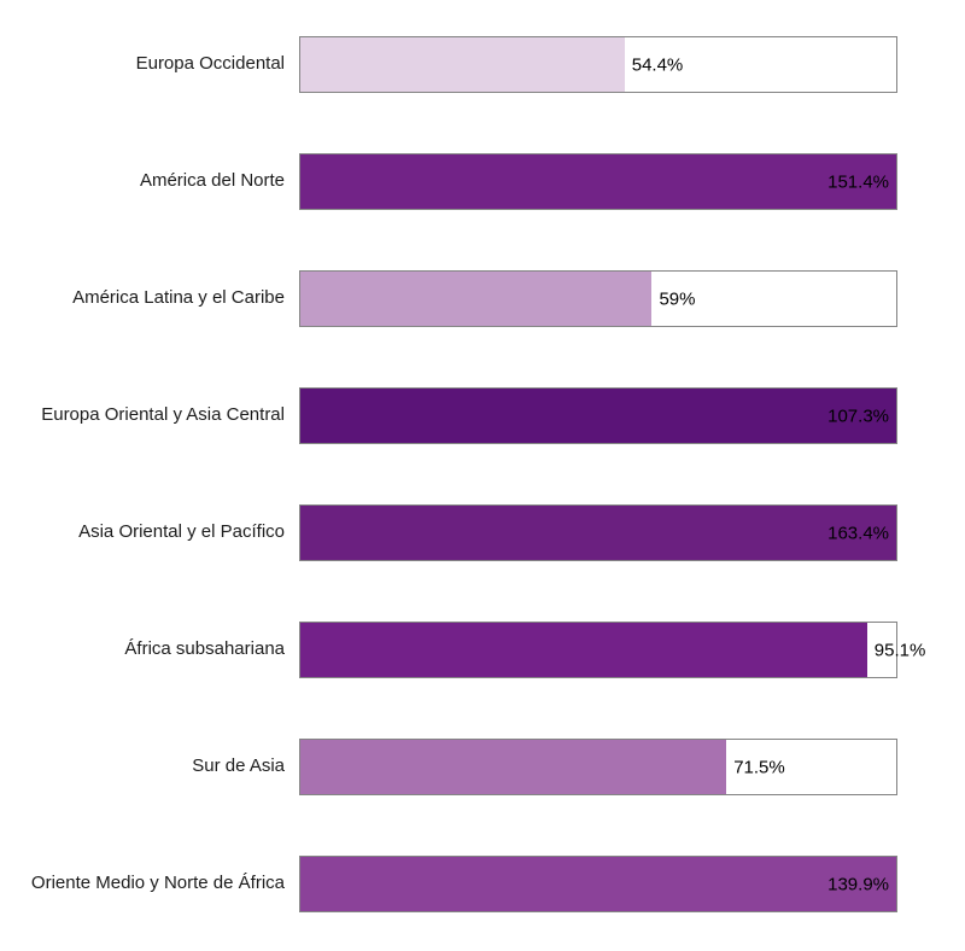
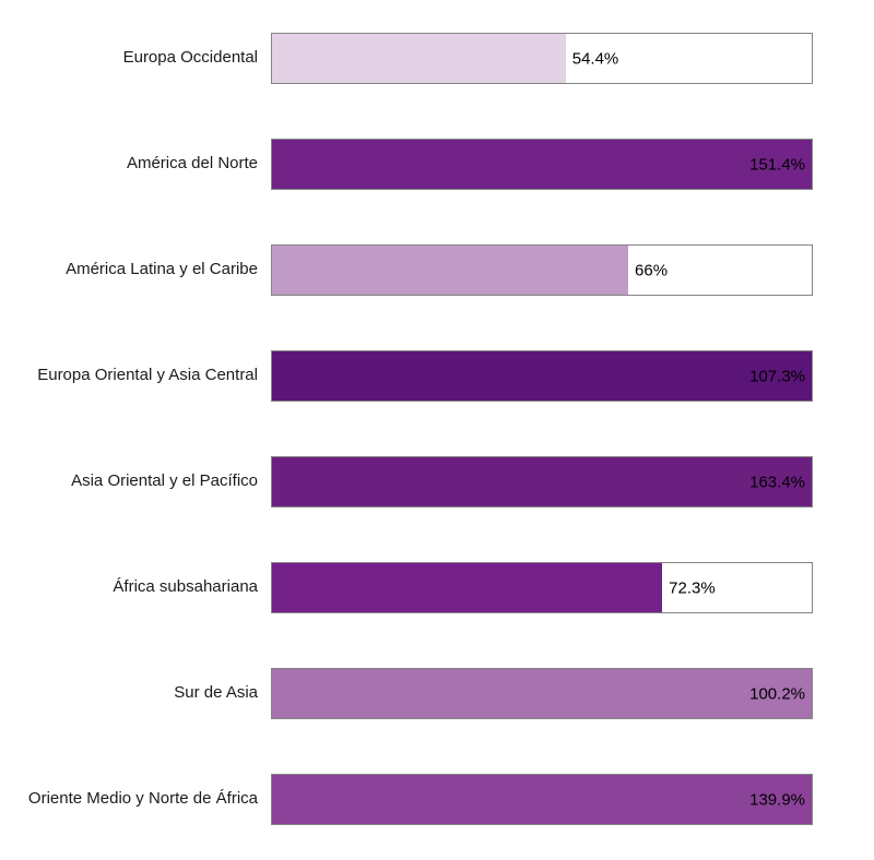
América Latina y el Caribe: 59% -> 66%
África subsahariana: 95.1% -> 72.3%
Sur de Asia: 71.5% -> 100.2%
